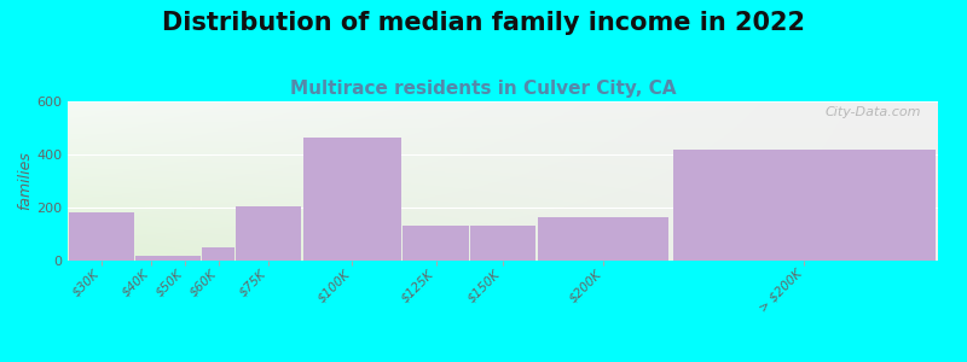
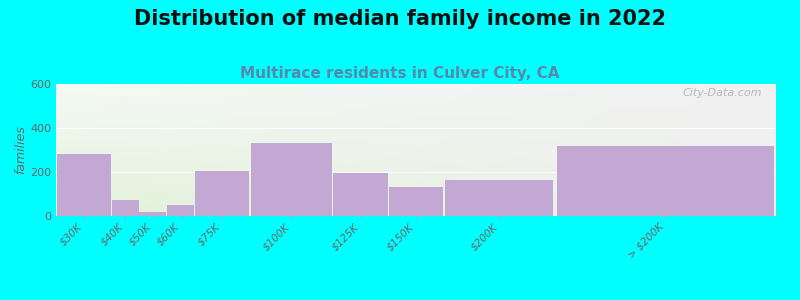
$30K: 183 -> 280
$40K: 18 -> 75
$100K: 463 -> 330
$125K: 133 -> 195
> $200K: 418 -> 320
